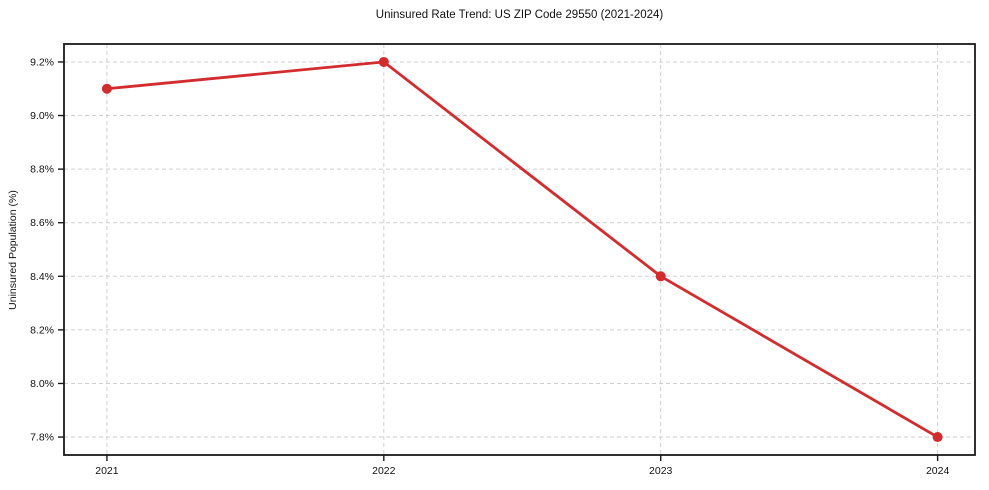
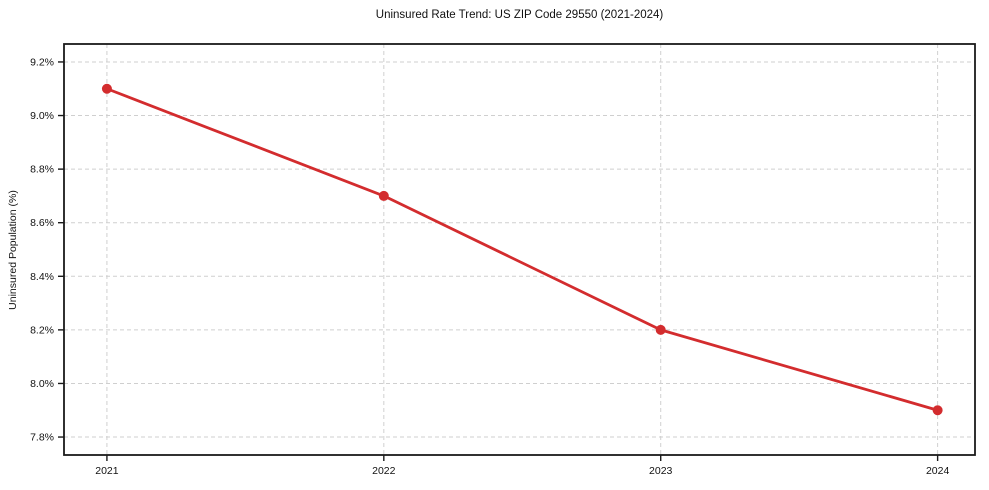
2022: 9.2% -> 8.7%
2023: 8.4% -> 8.2%
2024: 7.8% -> 7.9%
